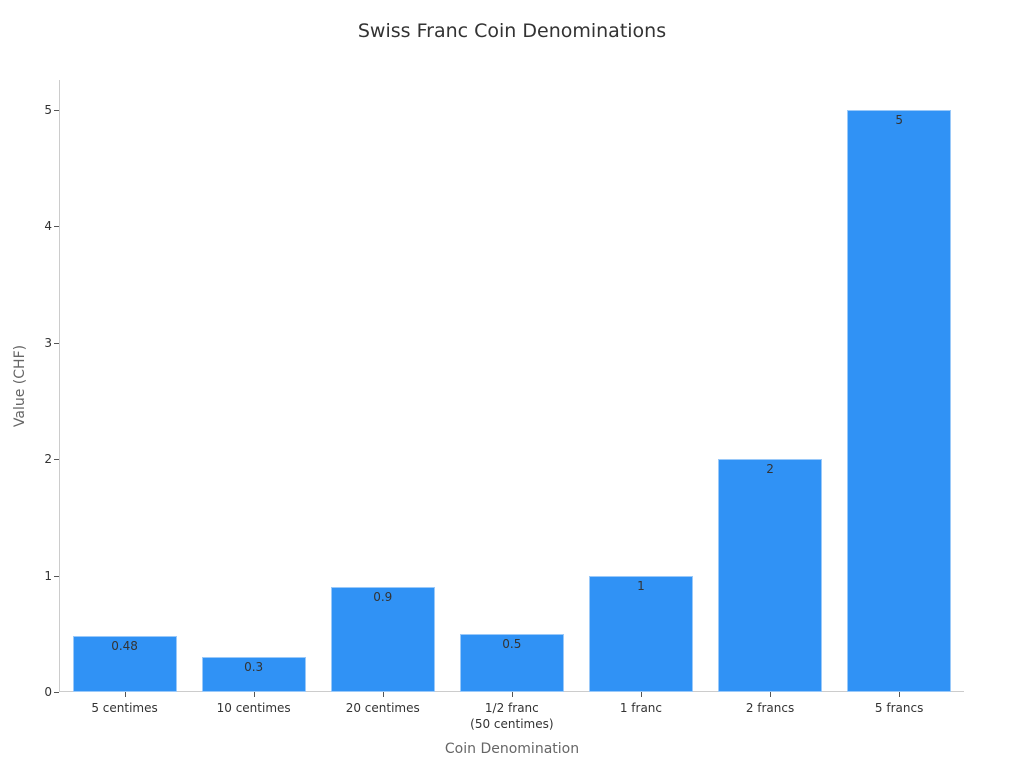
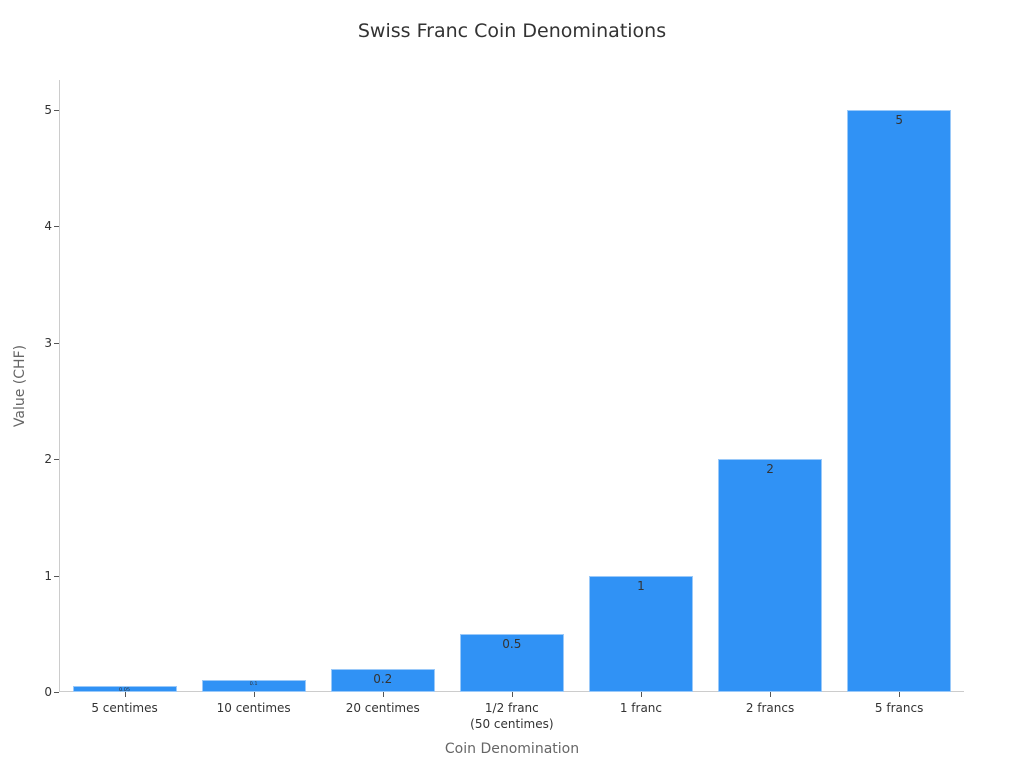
5 centimes: 0.48 -> 0.05
10 centimes: 0.3 -> 0.1
20 centimes: 0.9 -> 0.2
